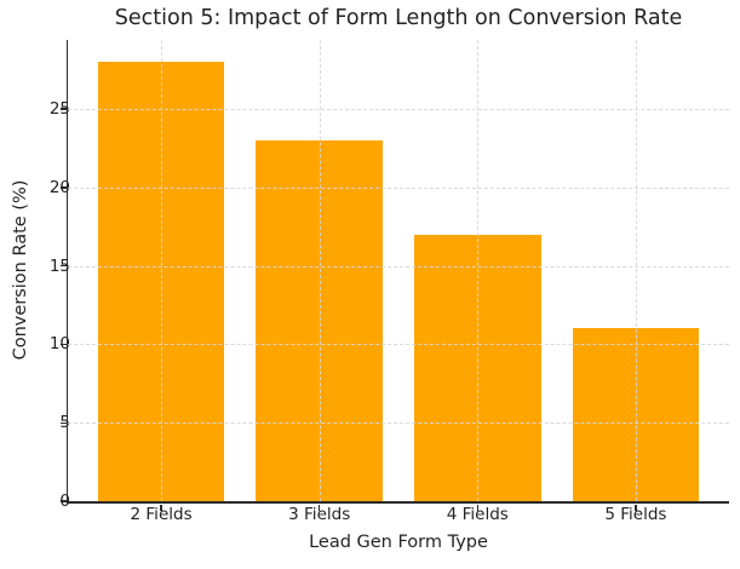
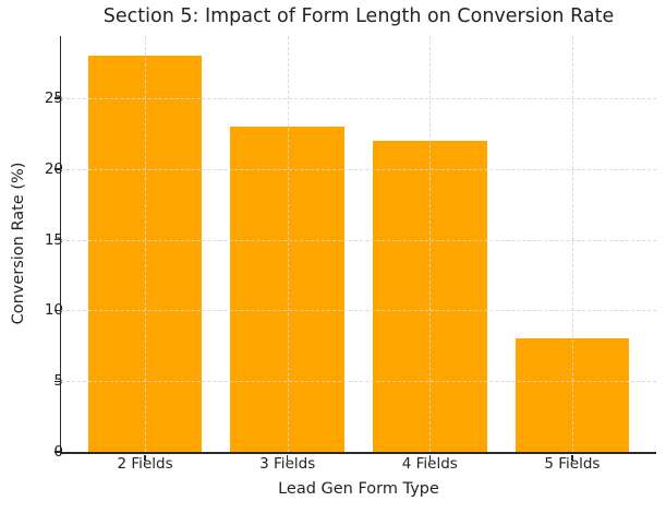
4 Fields: 17 -> 22
5 Fields: 11 -> 8
